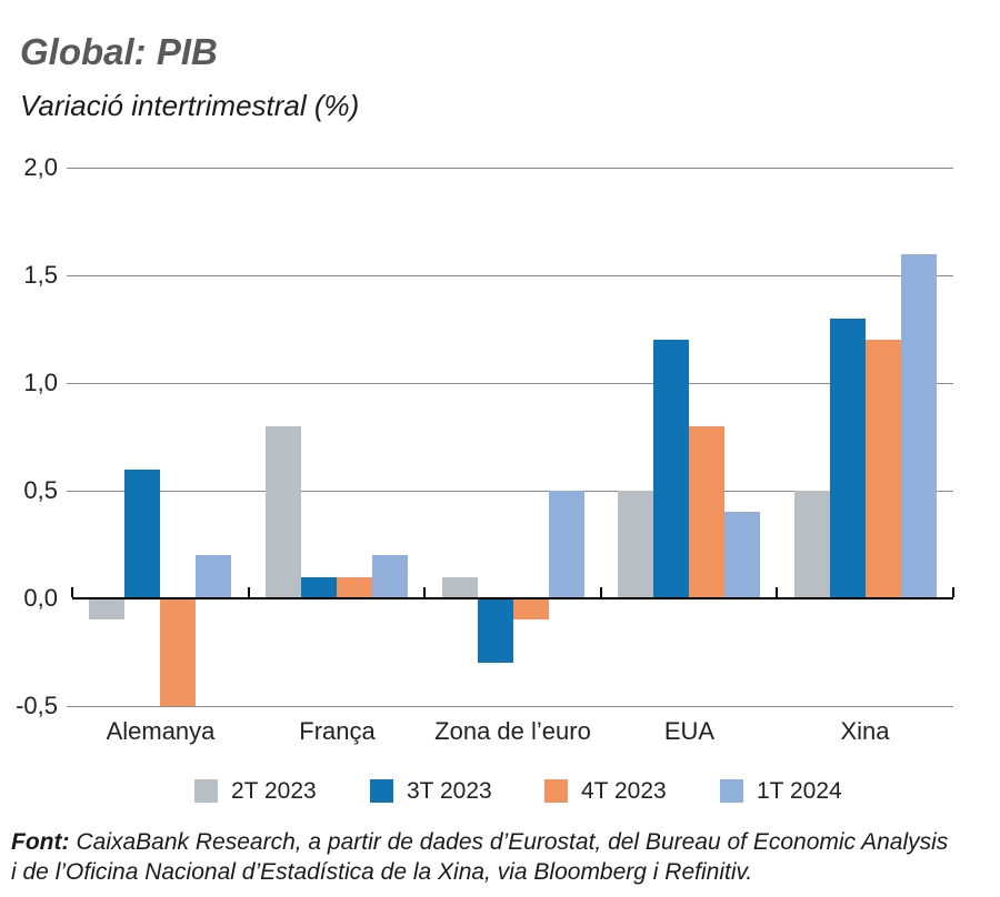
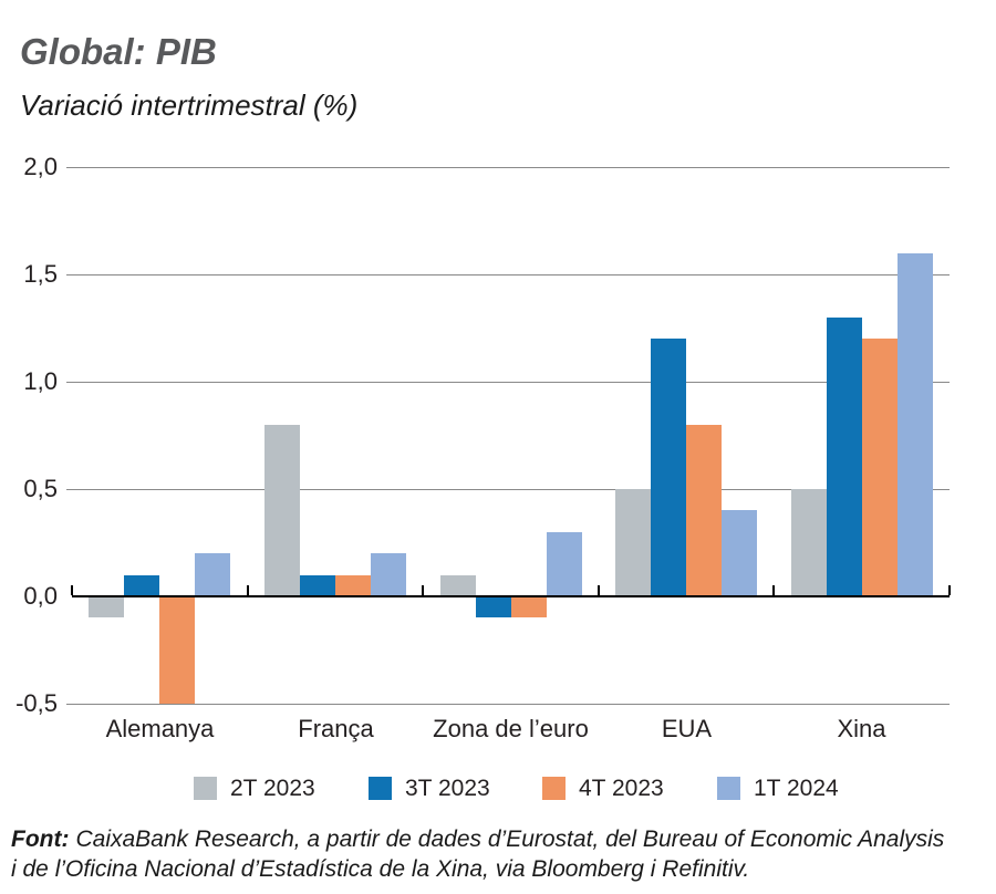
3T 2023/Alemanya: 0,6 -> 0,1
3T 2023/Zona de l’euro: -0,3 -> -0,1
1T 2024/Zona de l’euro: 0,5 -> 0,3
